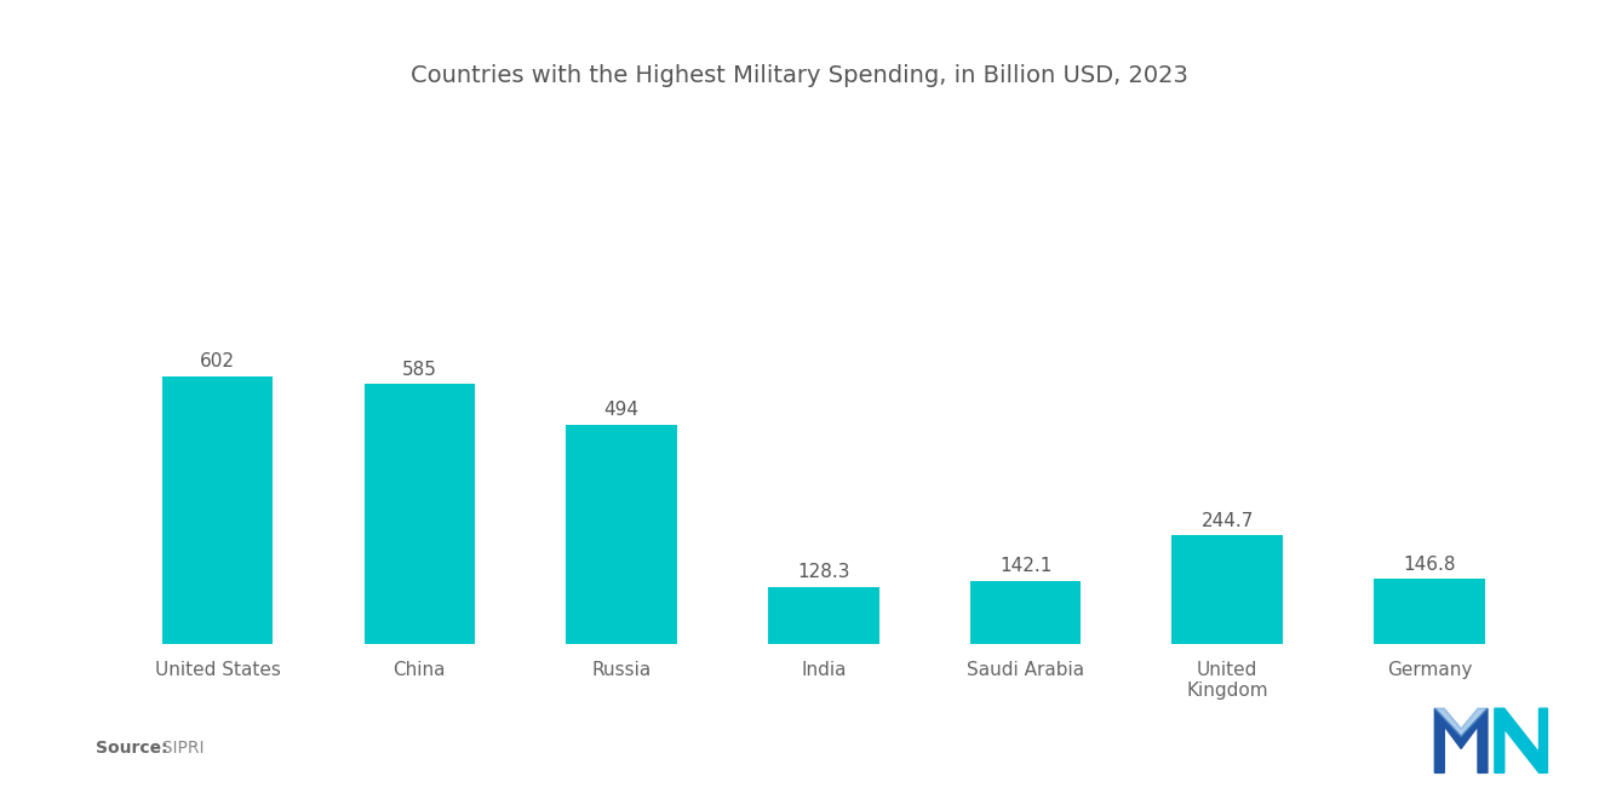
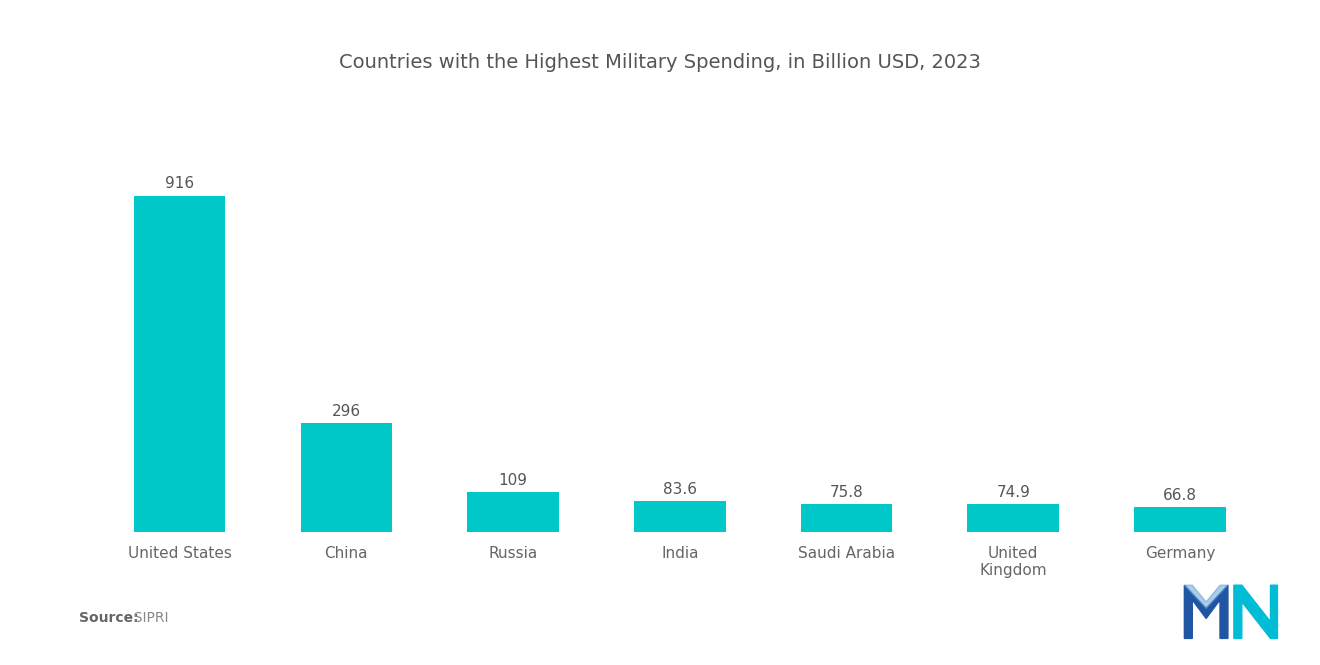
United States: 602 -> 916
China: 585 -> 296
Russia: 494 -> 109
India: 128.3 -> 83.6
Saudi Arabia: 142.1 -> 75.8
United Kingdom: 244.7 -> 74.9
Germany: 146.8 -> 66.8
